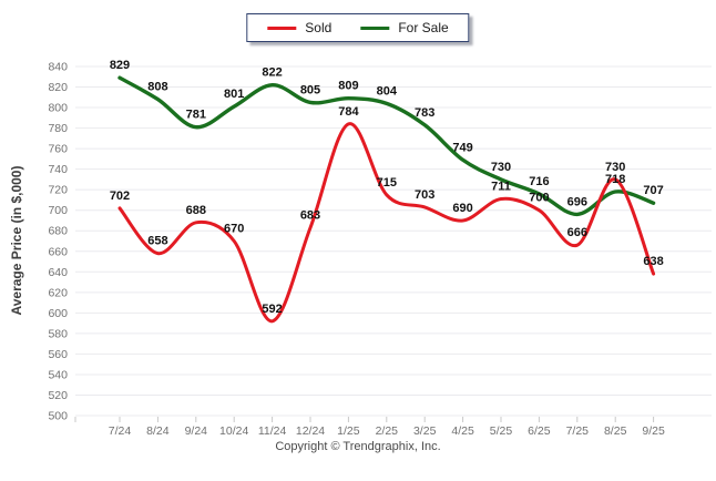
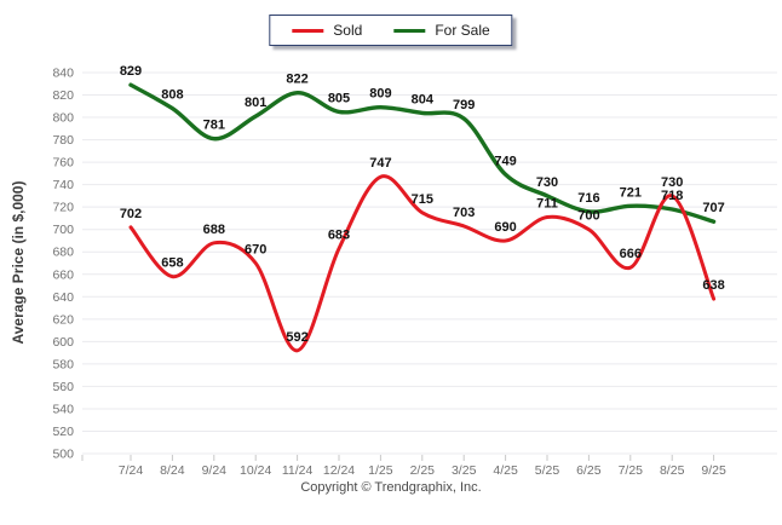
Sold/1/25: 784 -> 747
For Sale/3/25: 783 -> 799
For Sale/7/25: 696 -> 721
